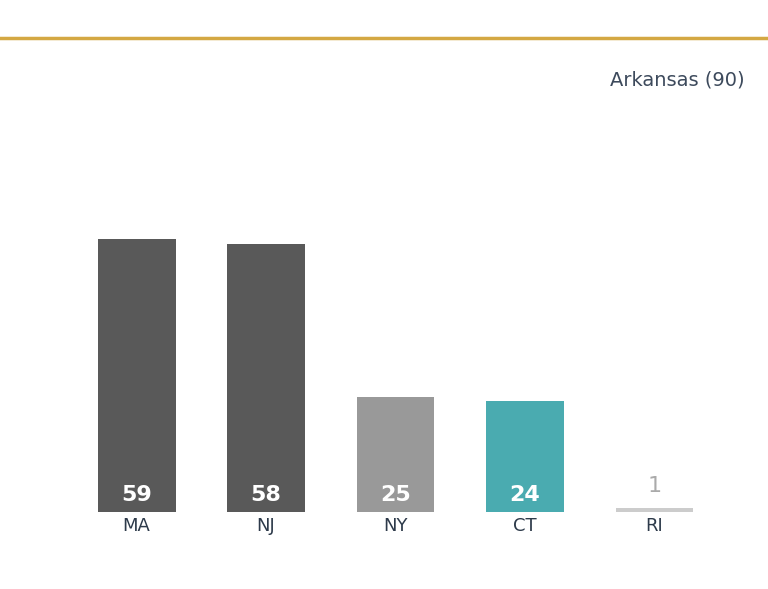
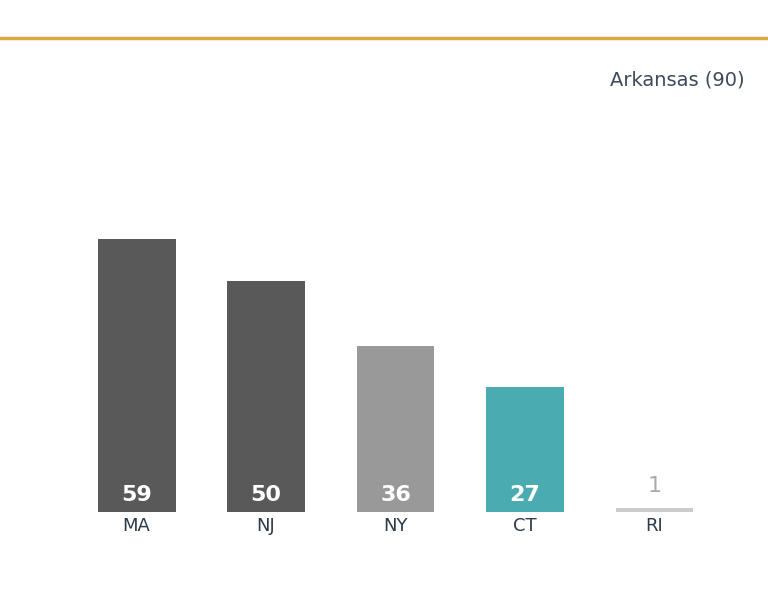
NJ: 58 -> 50
NY: 25 -> 36
CT: 24 -> 27
